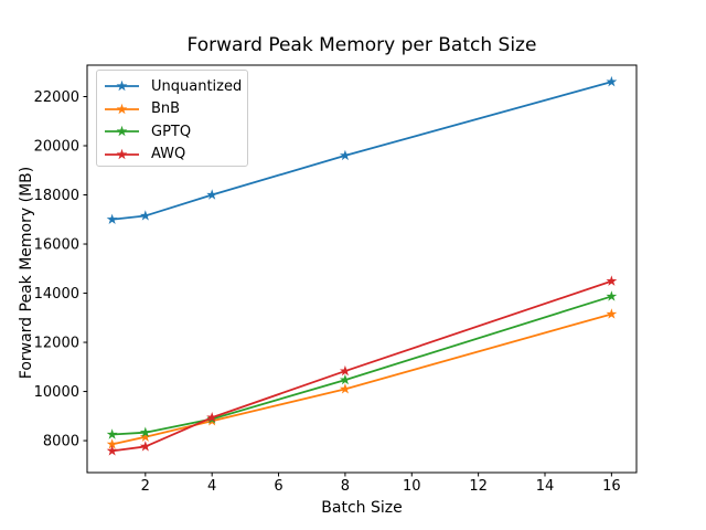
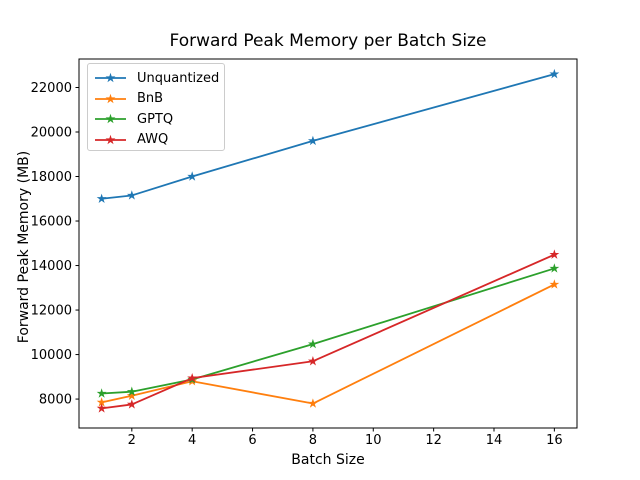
BnB/8: 10100 -> 7800
AWQ/8: 10800 -> 9700
